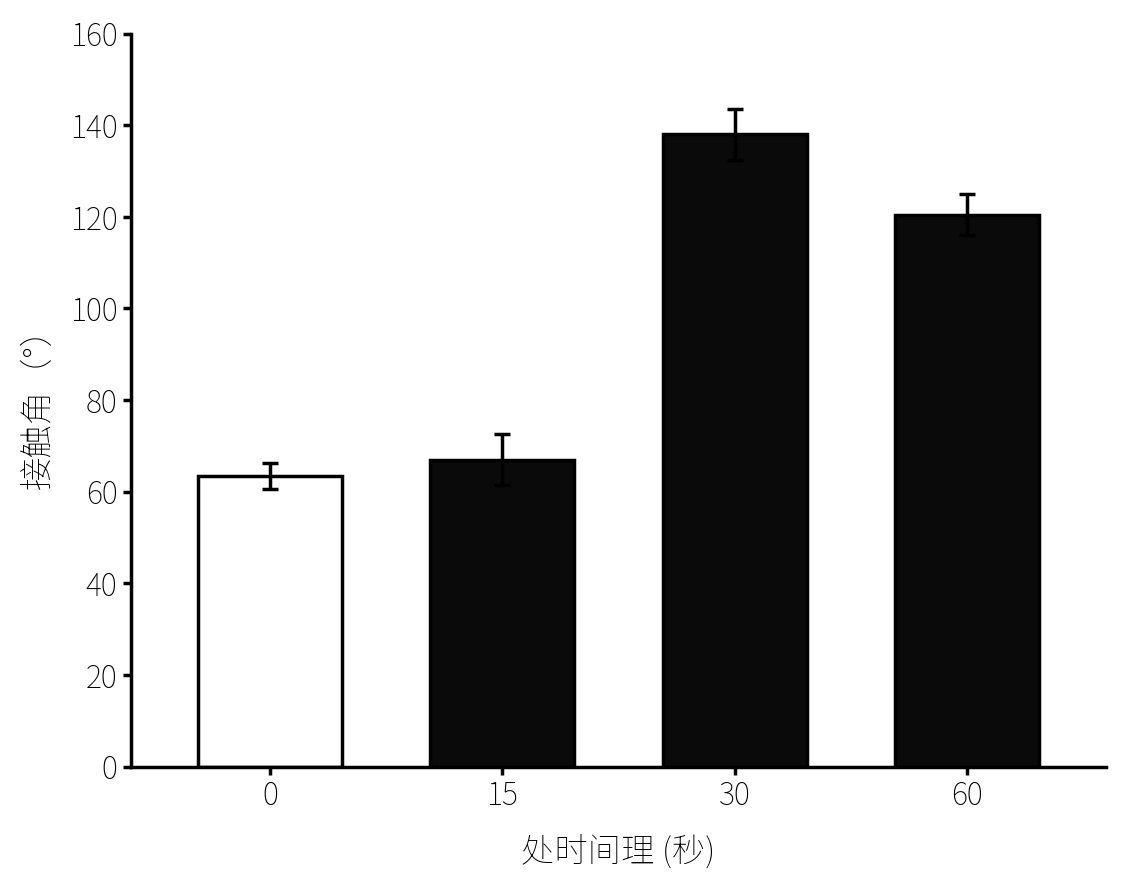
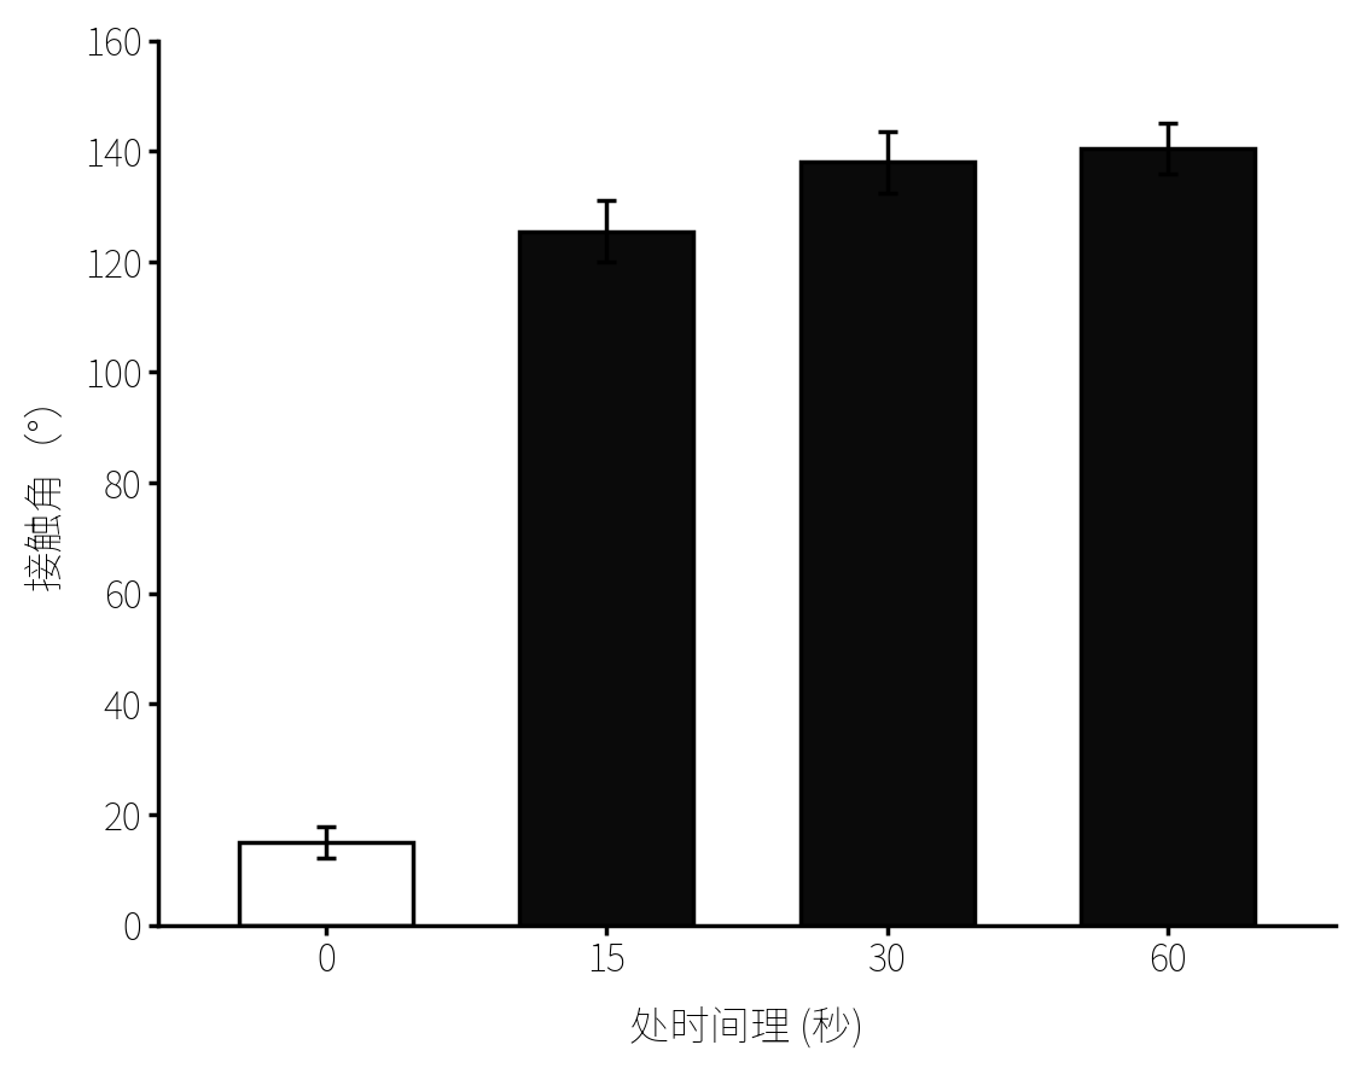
0: 63.5 -> 15.0
15: 67.0 -> 125.5
60: 120.5 -> 140.5
